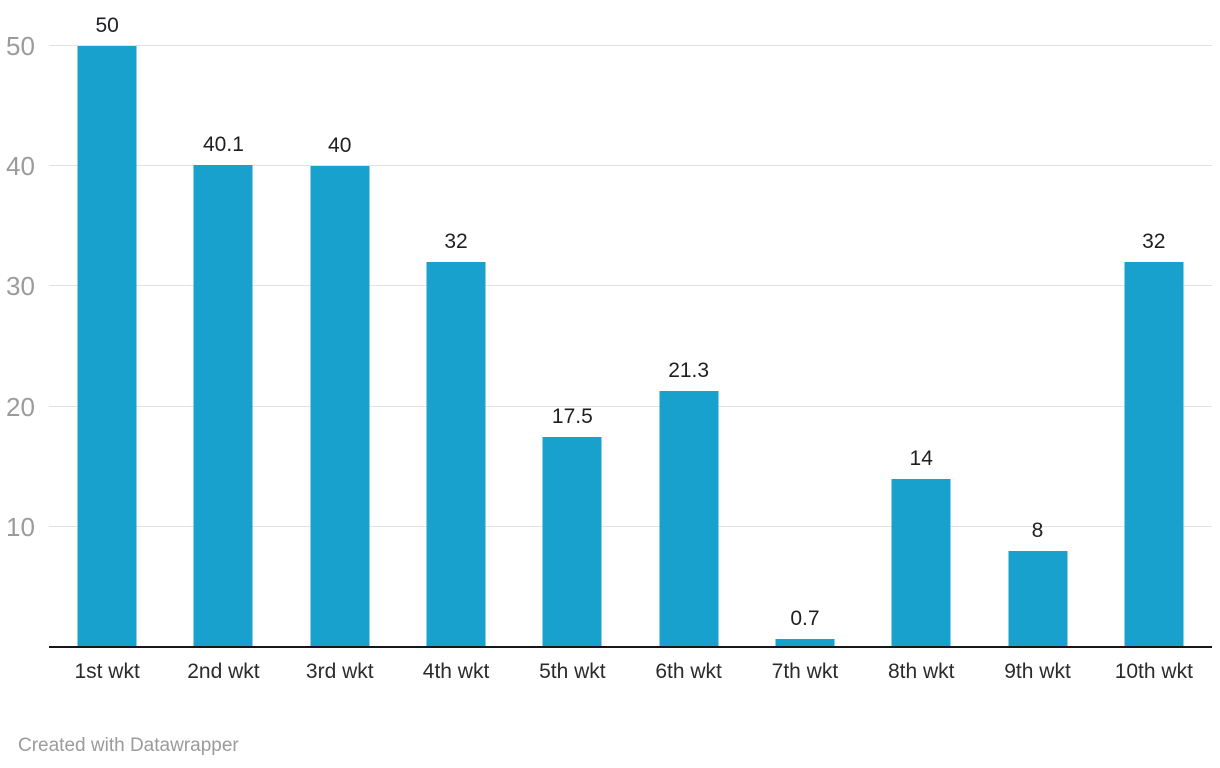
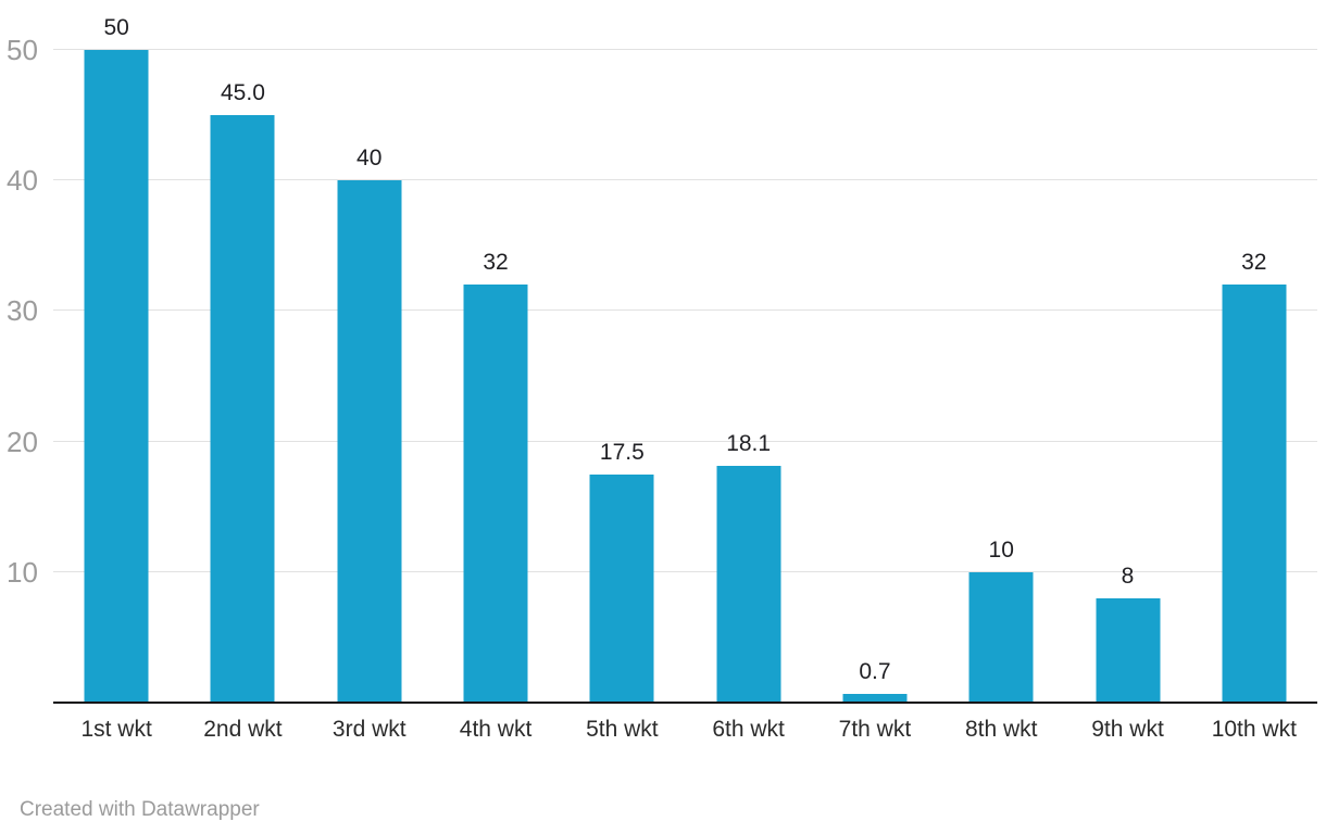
2nd wkt: 40.1 -> 45.0
6th wkt: 21.3 -> 18.1
8th wkt: 14 -> 10
